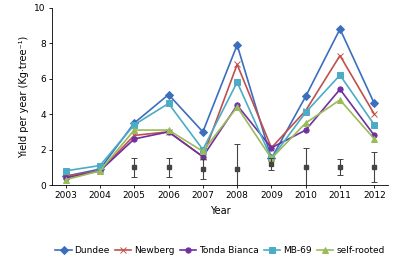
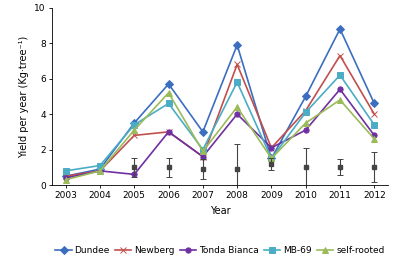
Tonda Bianca/2005: 2.6 -> 0.6
Dundee/2006: 5.1 -> 5.7
self-rooted/2006: 3.1 -> 5.2
Tonda Bianca/2008: 4.5 -> 4.0
